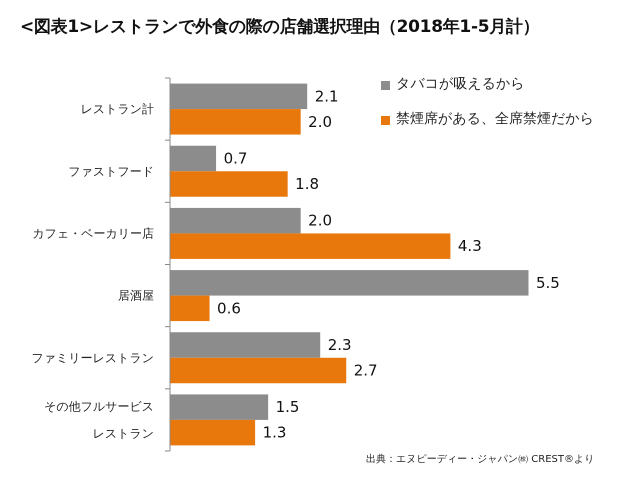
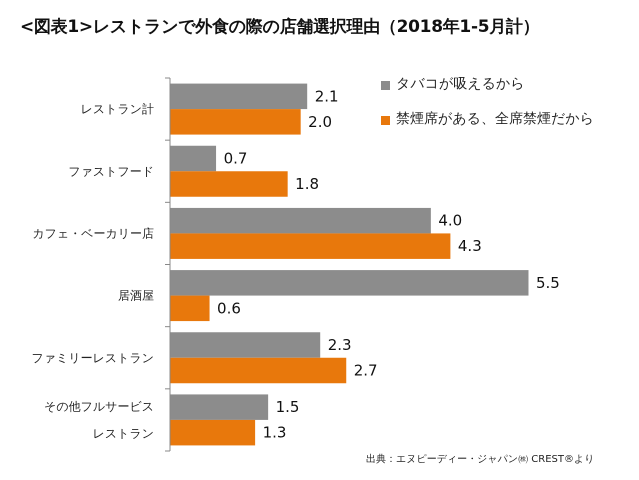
タバコが吸えるから/カフェ・ベーカリー店: 2.0 -> 4.0
